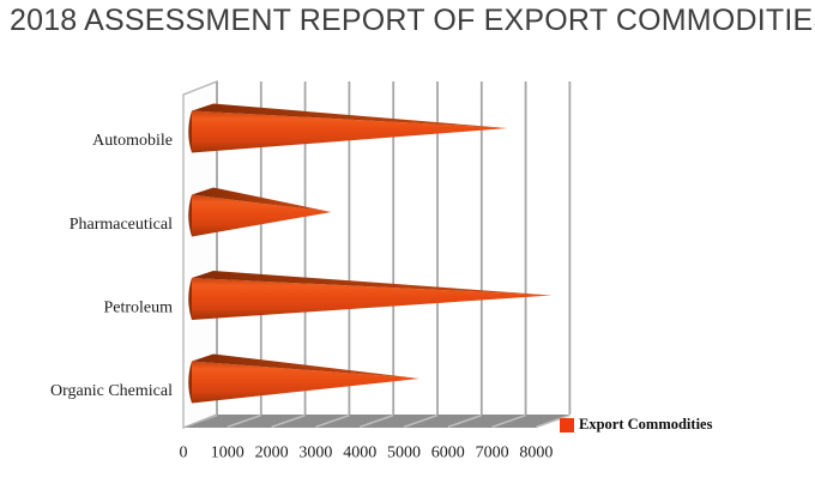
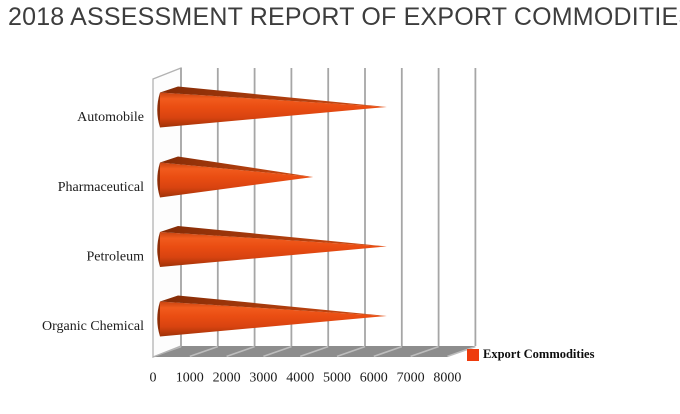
Automobile: 7000 -> 6000
Pharmaceutical: 3000 -> 4000
Petroleum: 8000 -> 6000
Organic Chemical: 5000 -> 6000
